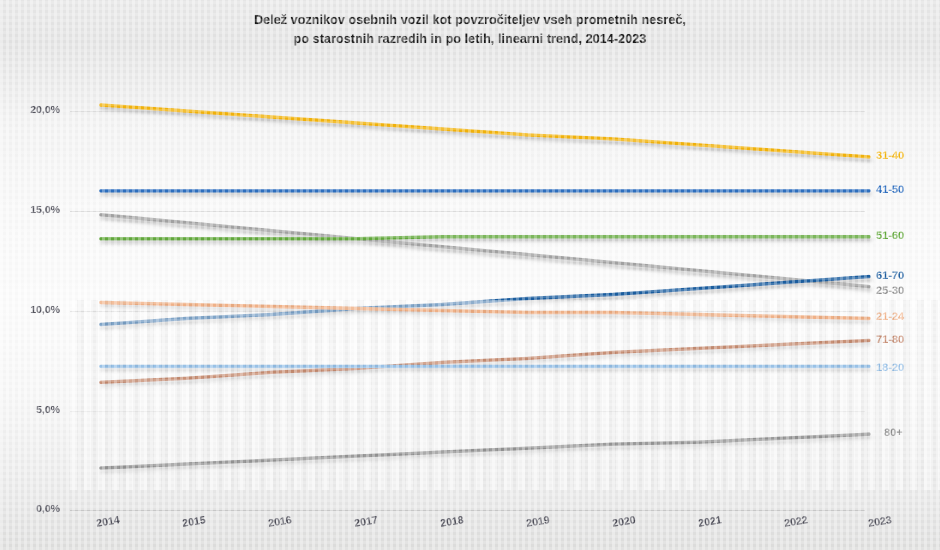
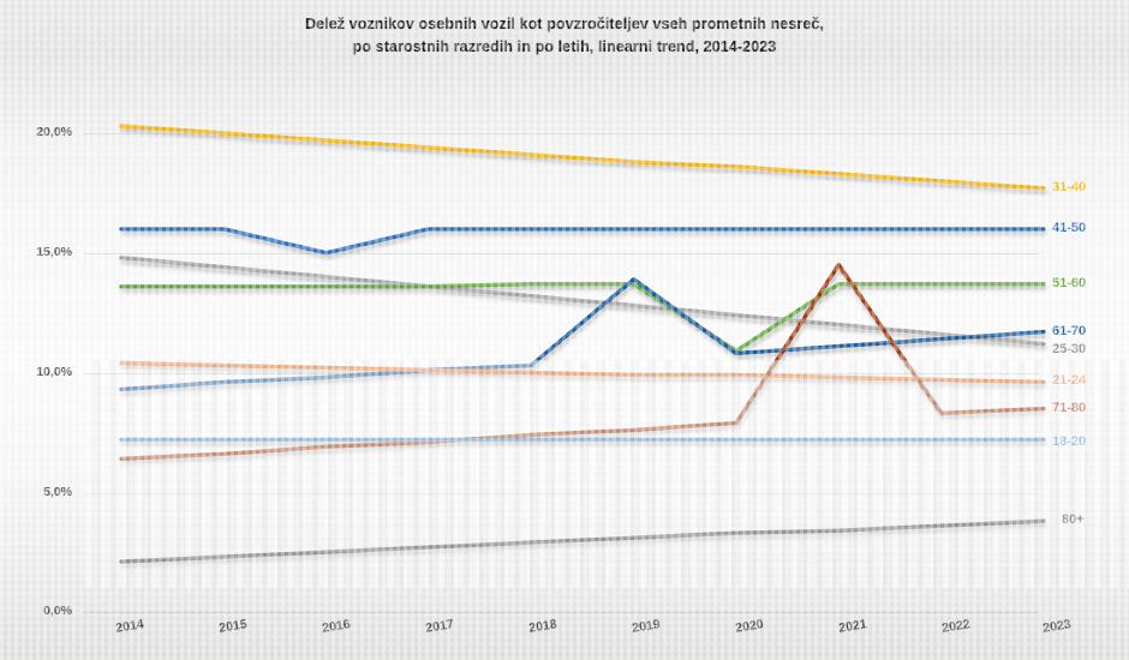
41-50/2016: 16% -> 15%
61-70/2019: 10,6% -> 13,9%
51-60/2020: 13,7% -> 10,9%
71-80/2021: 8,1% -> 14,5%
